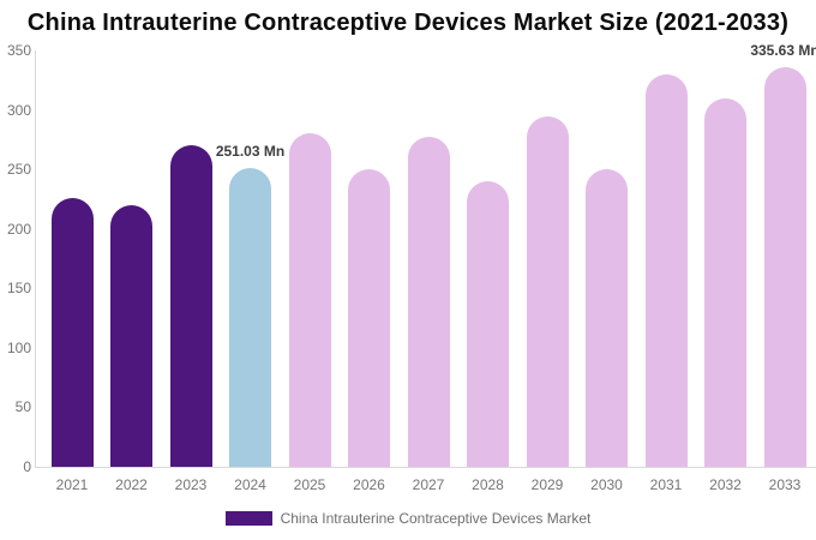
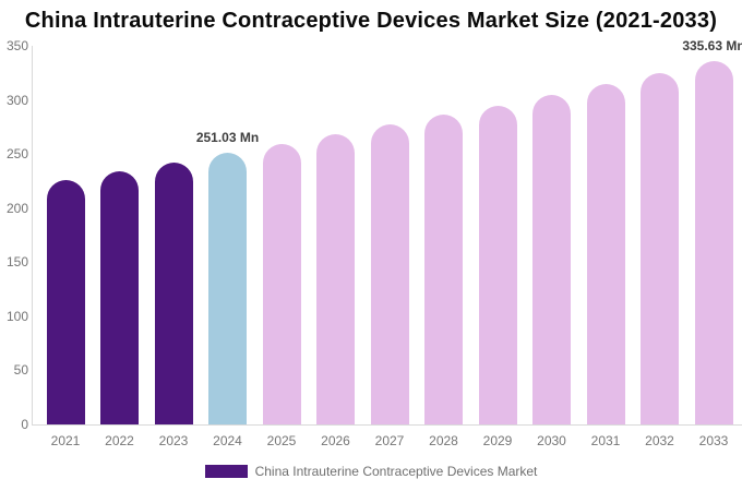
2022: 220 -> 230
2023: 270 -> 240
2025: 280 -> 260
2026: 250 -> 270
2028: 240 -> 290
2030: 250 -> 300
2031: 330 -> 320
2032: 310 -> 320
